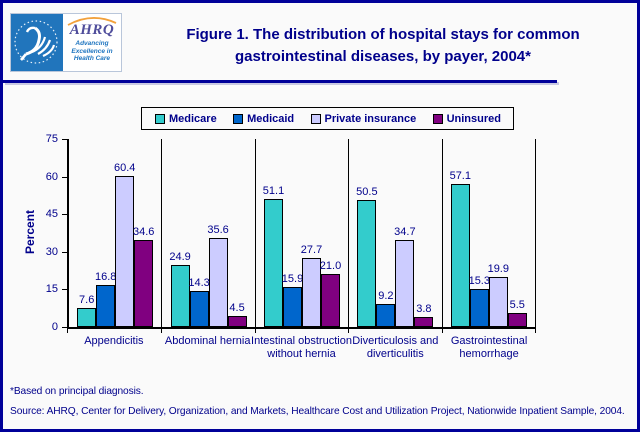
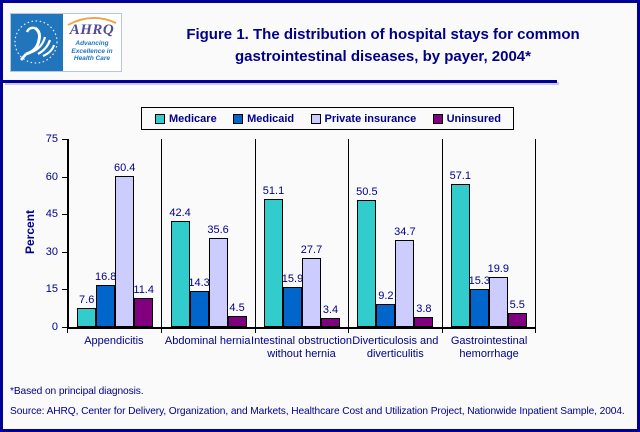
Uninsured/Appendicitis: 34.6 -> 11.4
Medicare/Abdominal hernia: 24.9 -> 42.4
Uninsured/Intestinal obstruction without hernia: 21.0 -> 3.4
